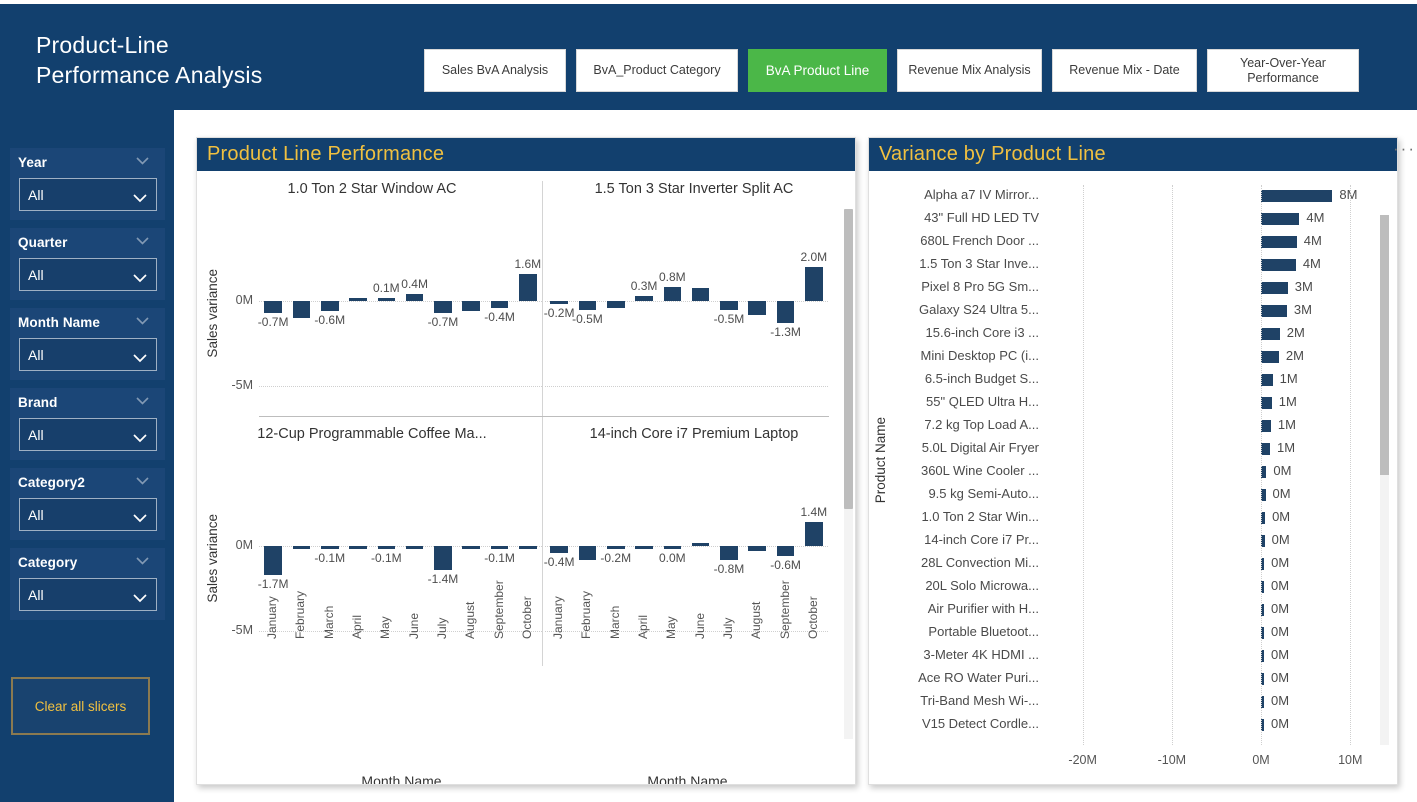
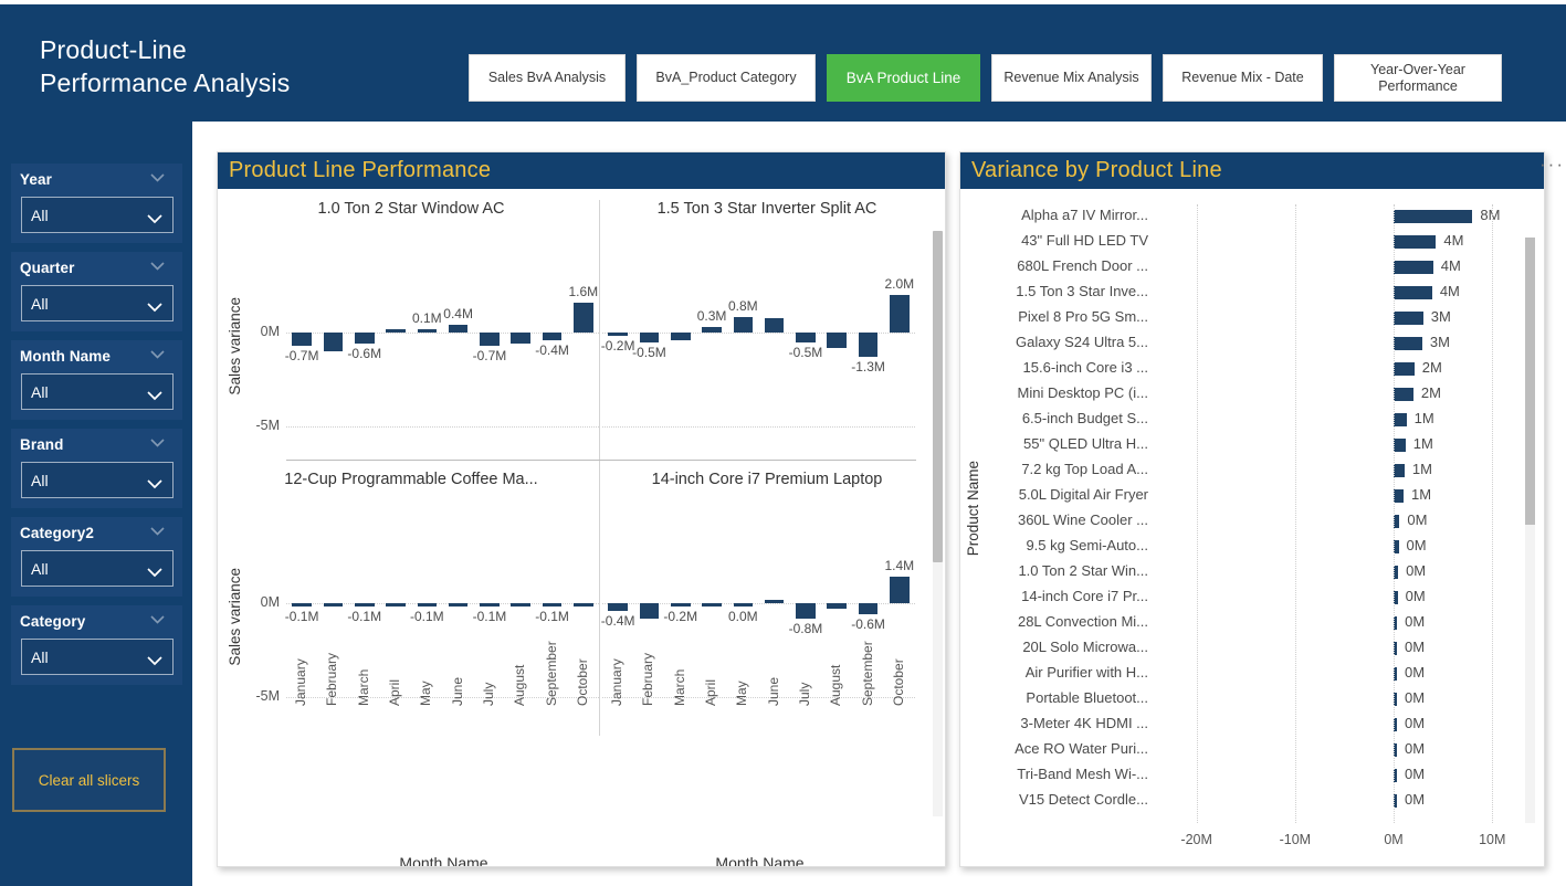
12-Cup Programmable Coffee Ma.../January: -1.7M -> -0.1M
12-Cup Programmable Coffee Ma.../July: -1.4M -> -0.1M
